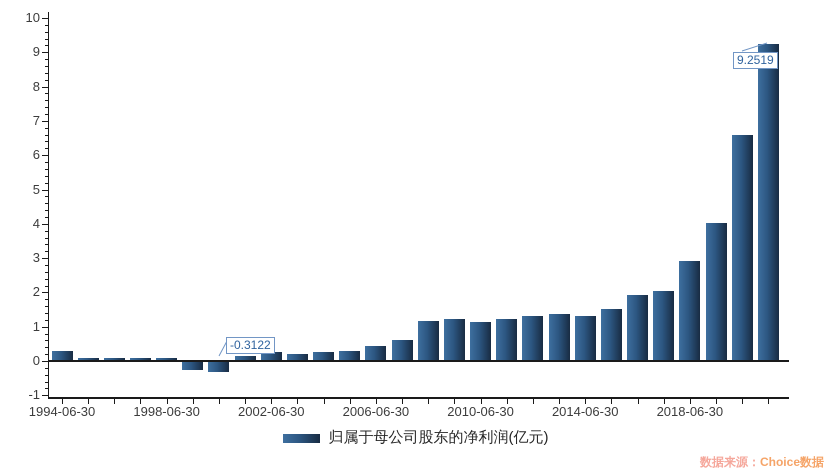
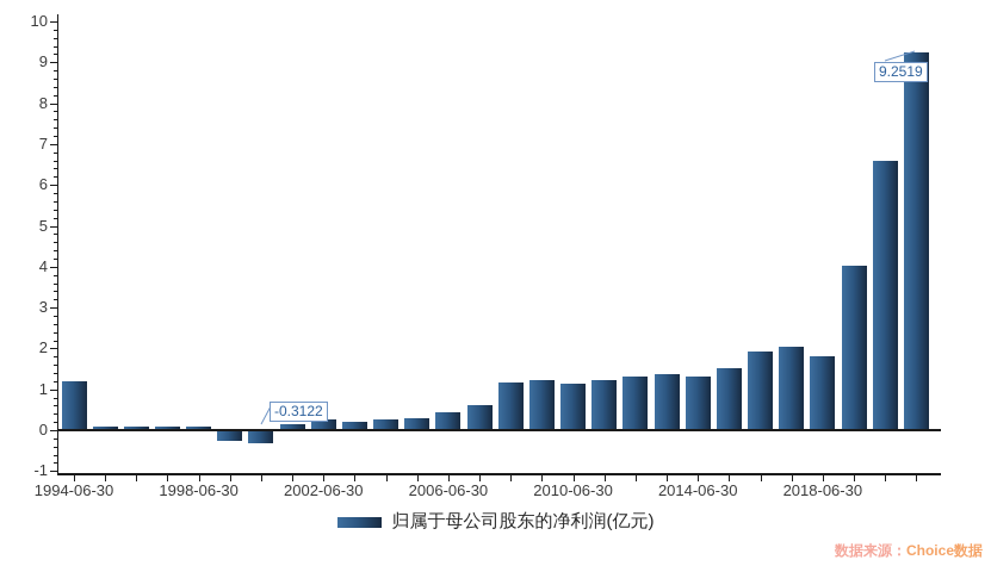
1994-06-30: 0.3 -> 1.2
2018-06-30: 2.9 -> 1.8
